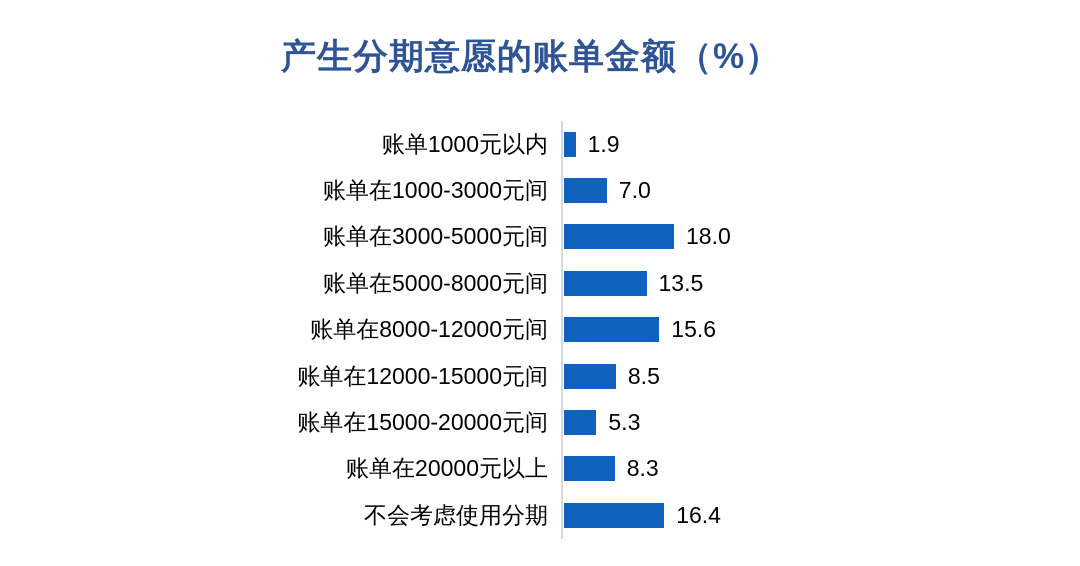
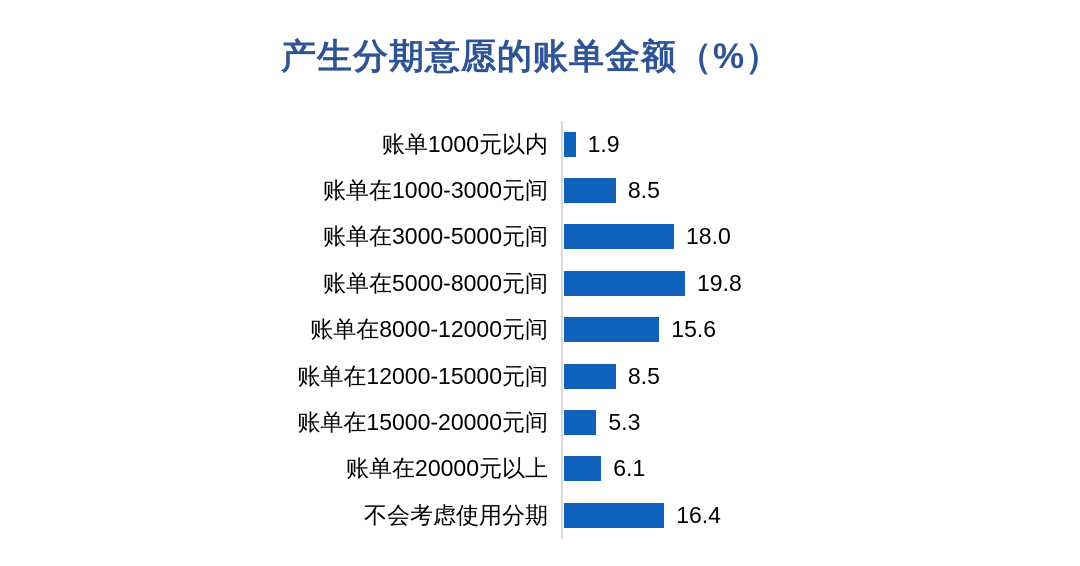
账单在1000-3000元间: 7.0 -> 8.5
账单在5000-8000元间: 13.5 -> 19.8
账单在20000元以上: 8.3 -> 6.1
